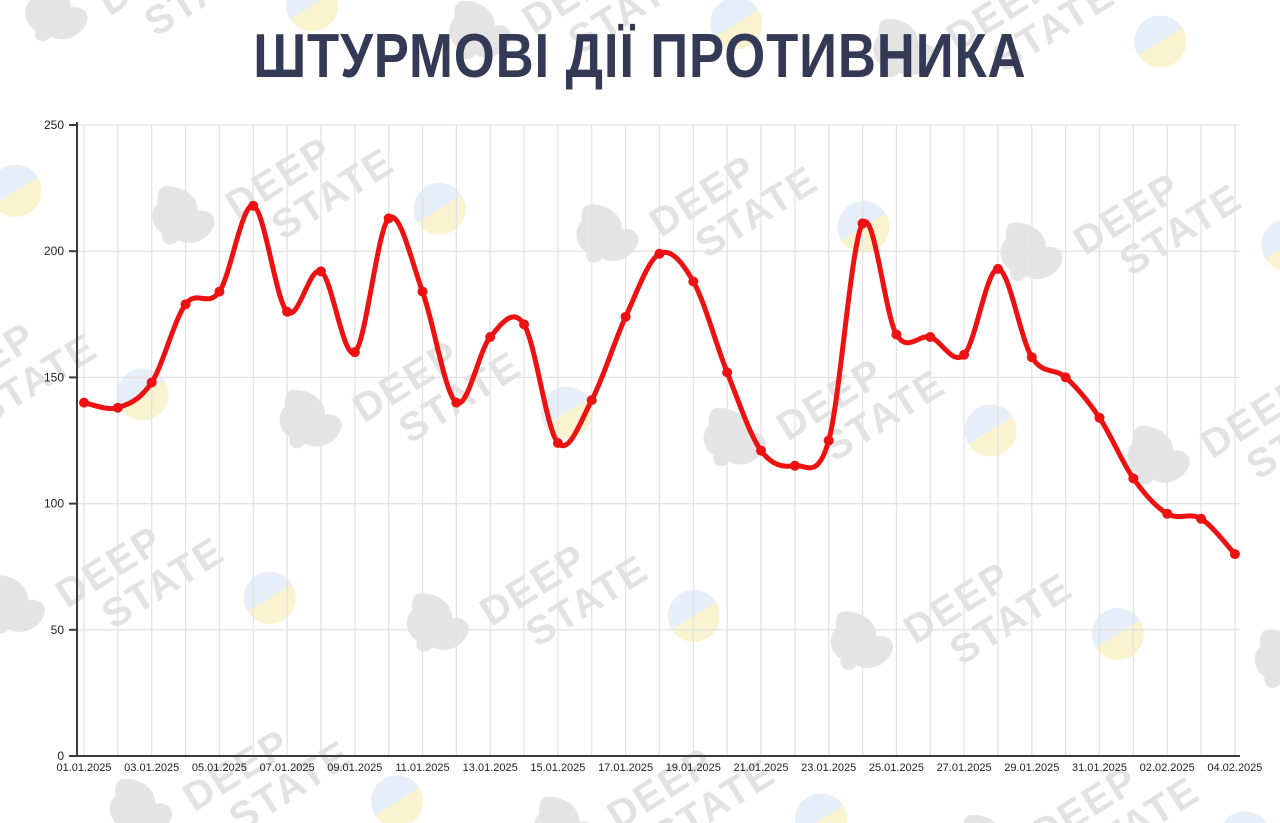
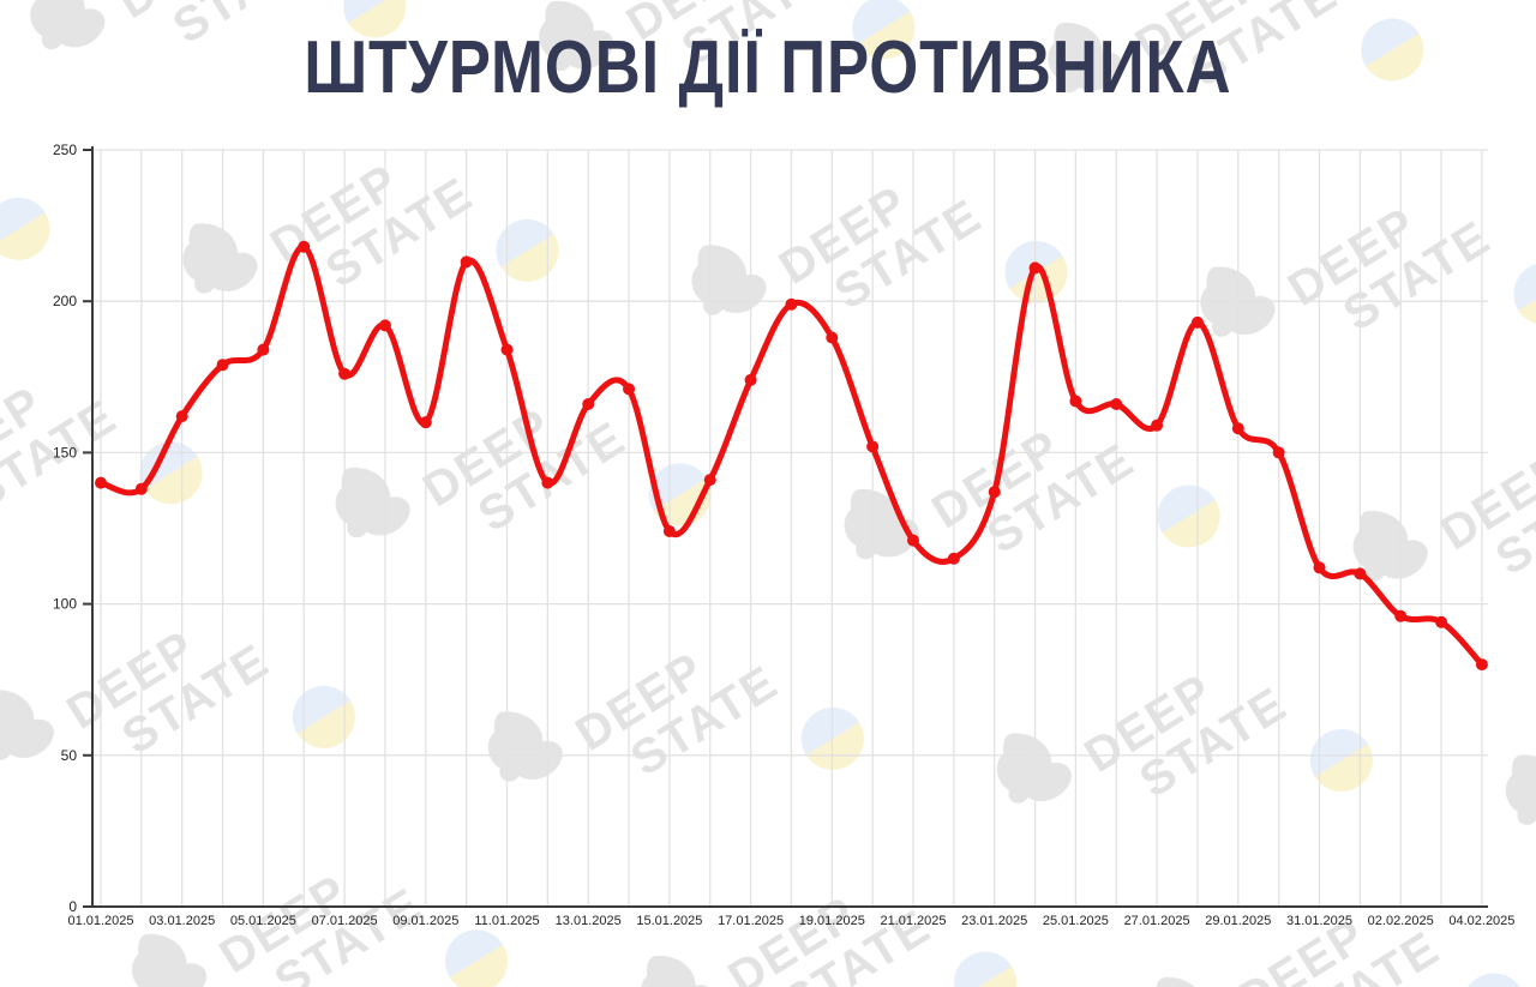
03.01.2025: 148 -> 162
23.01.2025: 125 -> 137
31.01.2025: 134 -> 112
